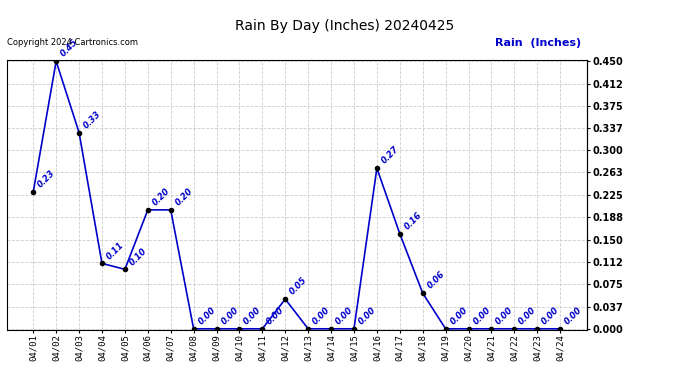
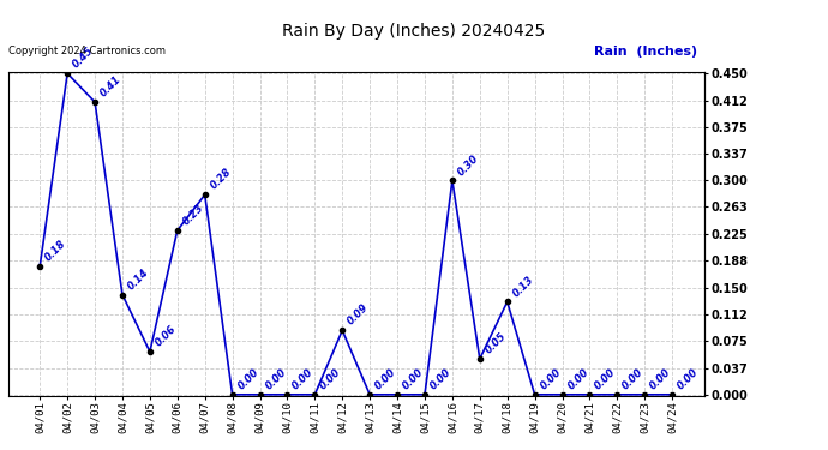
04/01: 0.23 -> 0.18
04/03: 0.33 -> 0.41
04/04: 0.11 -> 0.14
04/05: 0.10 -> 0.06
04/06: 0.20 -> 0.23
04/07: 0.20 -> 0.28
04/12: 0.05 -> 0.09
04/16: 0.27 -> 0.30
04/17: 0.16 -> 0.05
04/18: 0.06 -> 0.13
